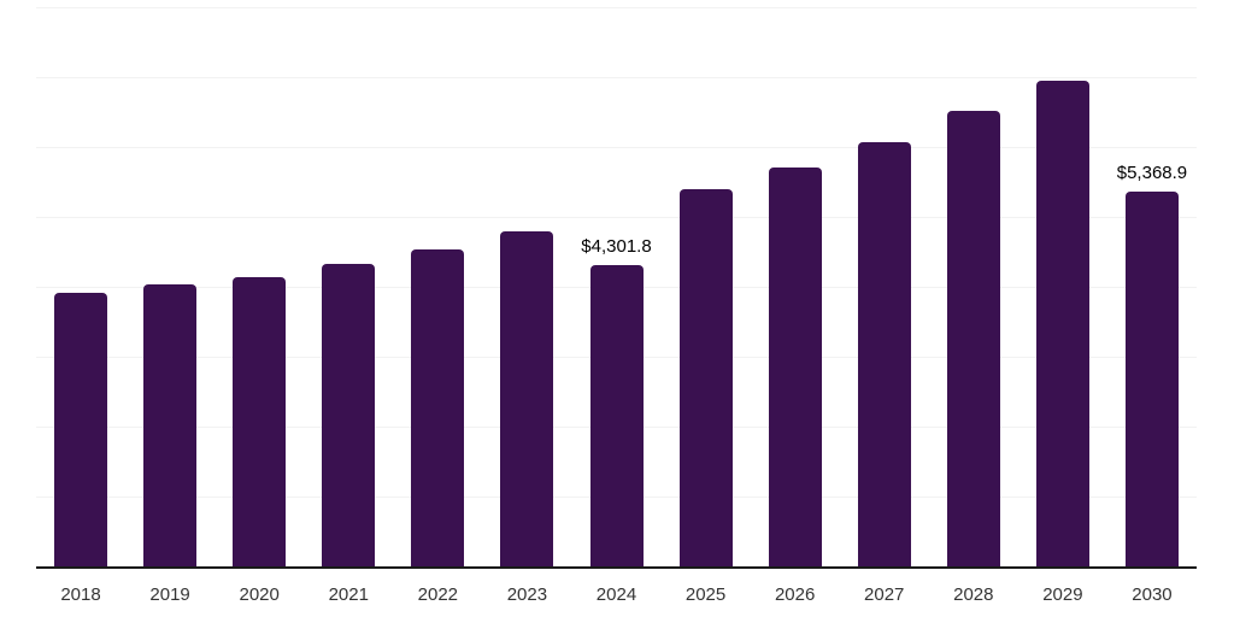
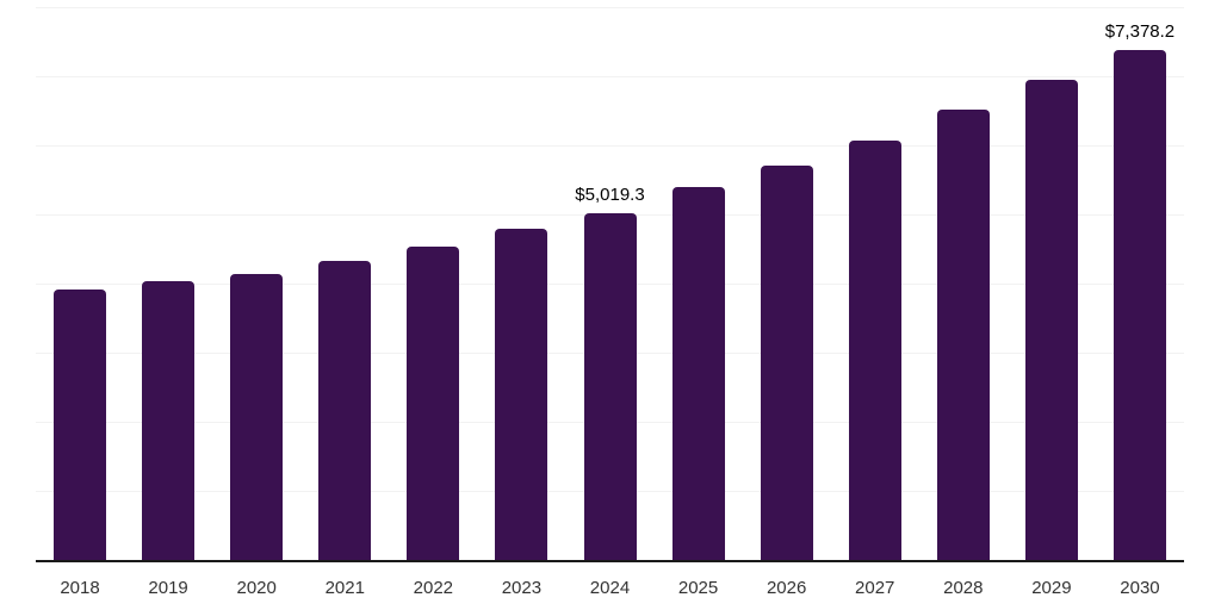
2024: $4,301.8 -> $5,019.3
2030: $5,368.9 -> $7,378.2
